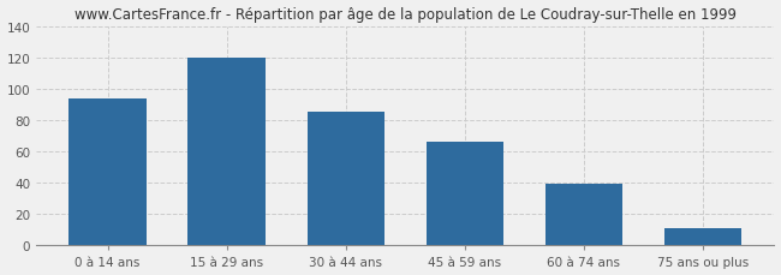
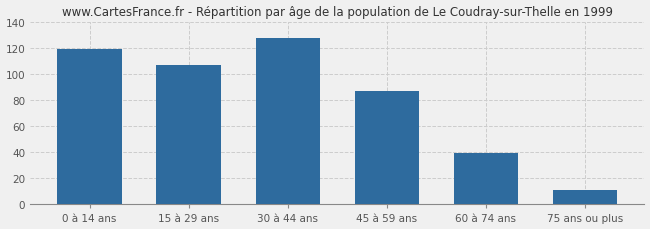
0 à 14 ans: 94 -> 119
15 à 29 ans: 120 -> 107
30 à 44 ans: 85 -> 127
45 à 59 ans: 66 -> 87
